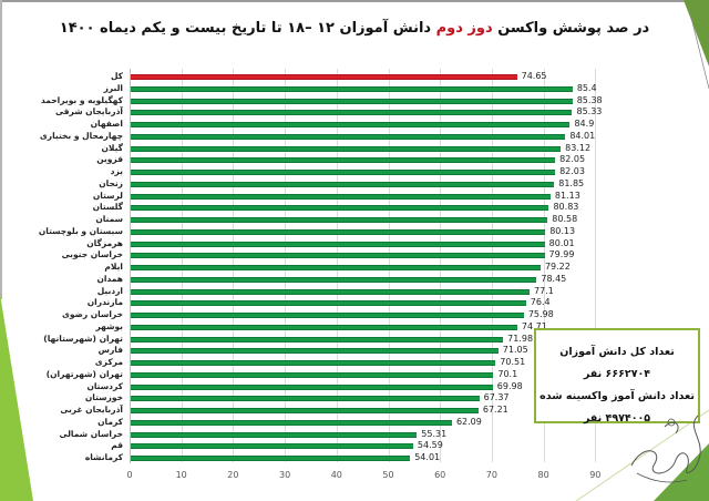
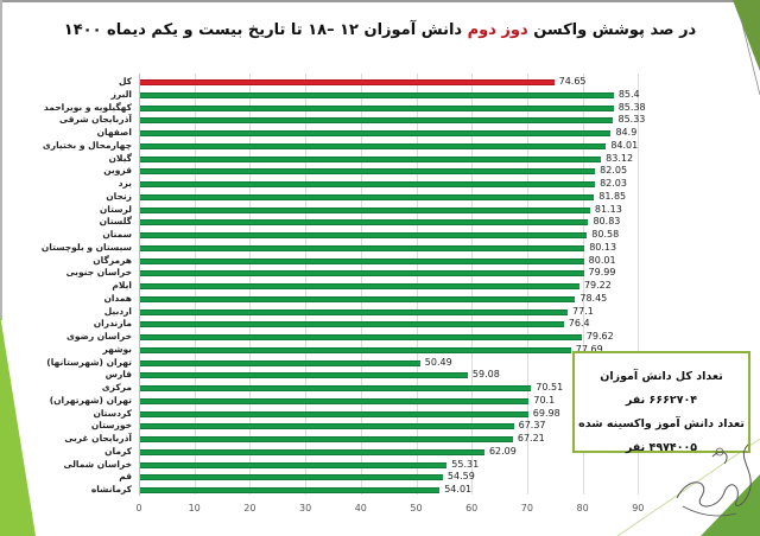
خراسان رضوی: 75.98 -> 79.62
بوشهر: 74.71 -> 77.69
تهران (شهرستانها): 71.98 -> 50.49
فارس: 71.05 -> 59.08
